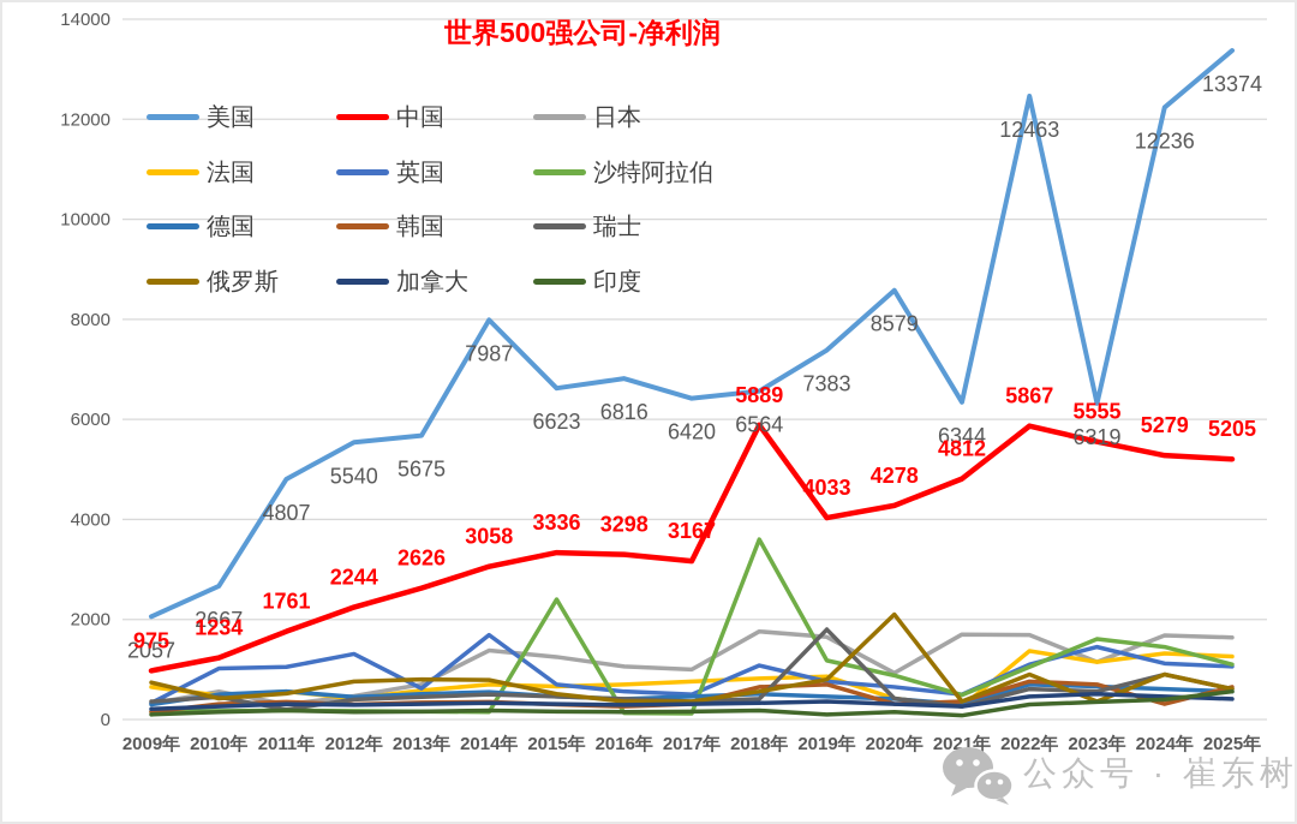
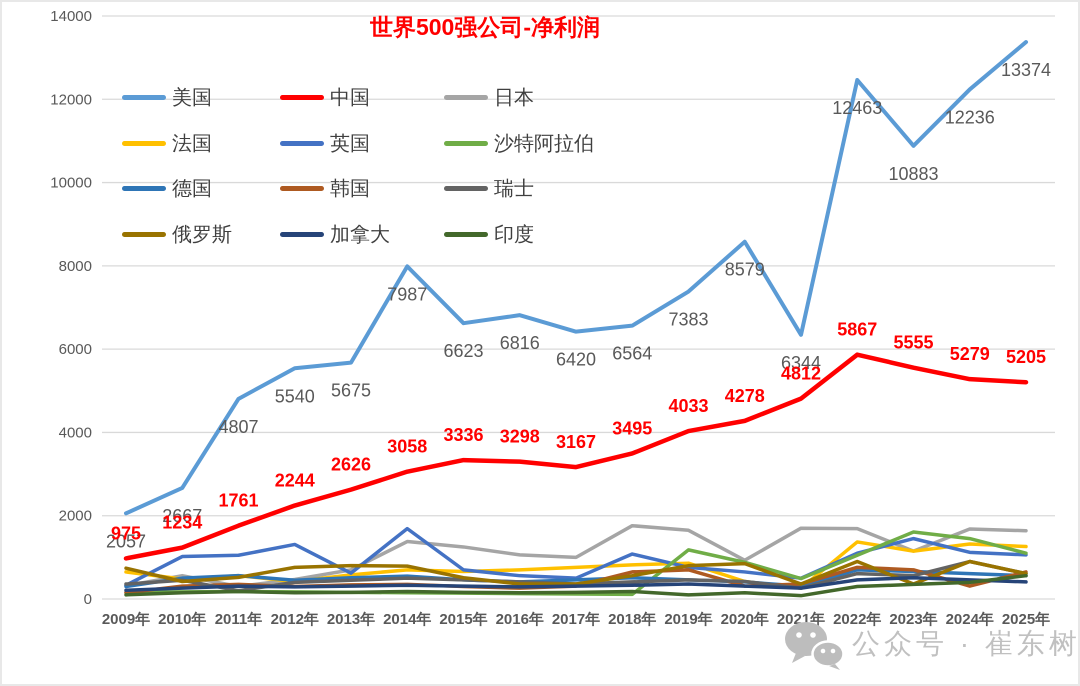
沙特阿拉伯/2015年: 2400 -> 100
中国/2018年: 5889 -> 3495
沙特阿拉伯/2018年: 3600 -> 100
瑞士/2019年: 1800 -> 500
俄罗斯/2020年: 2100 -> 800
美国/2023年: 6319 -> 10883
